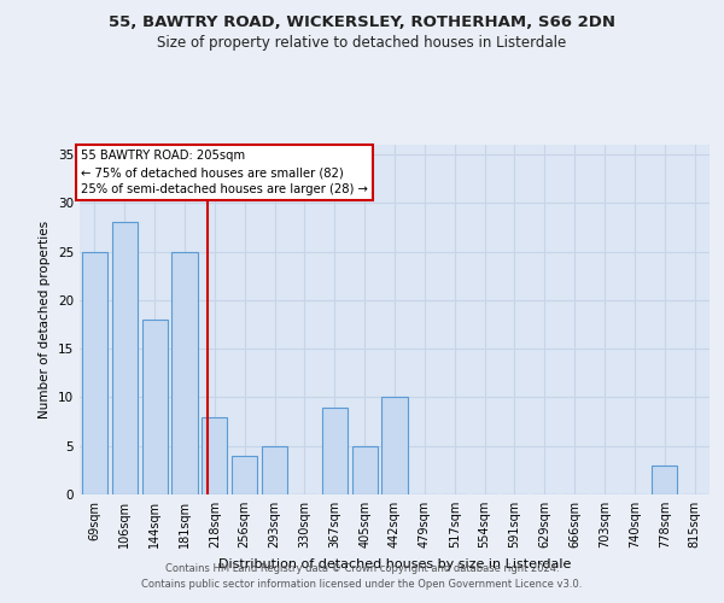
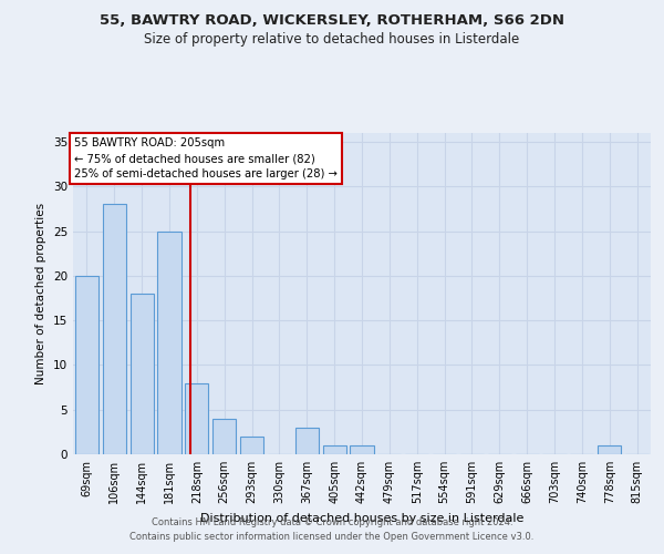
69sqm: 25 -> 20
293sqm: 5 -> 2
367sqm: 9 -> 3
405sqm: 5 -> 1
442sqm: 10 -> 1
778sqm: 3 -> 1
